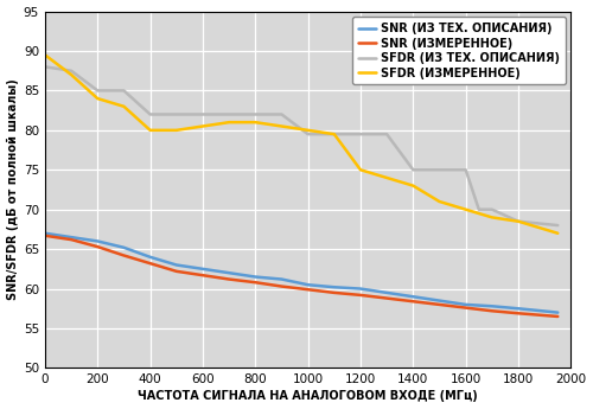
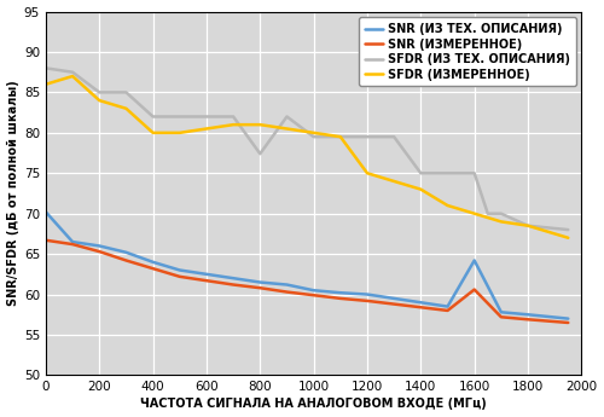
SNR (ИЗ ТЕХ. ОПИСАНИЯ)/0: 67.0 -> 70.2
SFDR (ИЗМЕРЕННОЕ)/0: 89.5 -> 86.0
SFDR (ИЗ ТЕХ. ОПИСАНИЯ)/800: 82.0 -> 77.4
SNR (ИЗ ТЕХ. ОПИСАНИЯ)/1600: 58.0 -> 64.2
SNR (ИЗМЕРЕННОЕ)/1600: 57.6 -> 60.6
